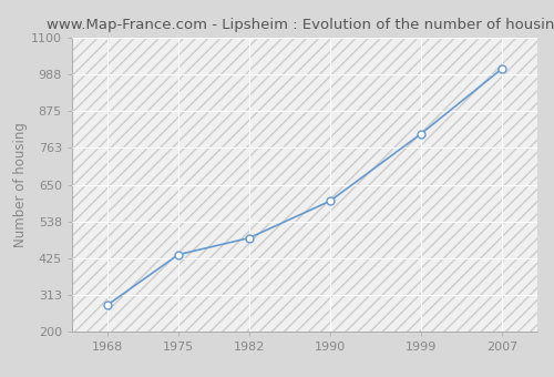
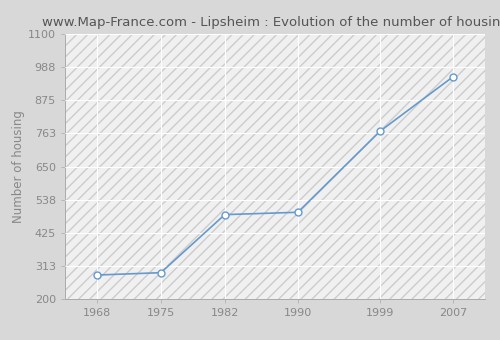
1975: 436 -> 290
1990: 600 -> 495
1999: 806 -> 770
2007: 1005 -> 955
